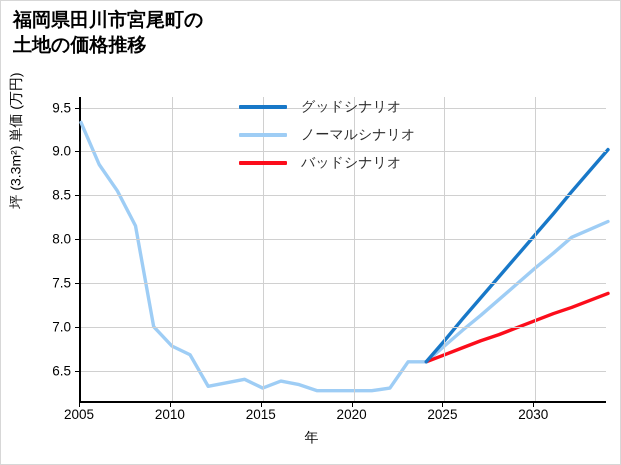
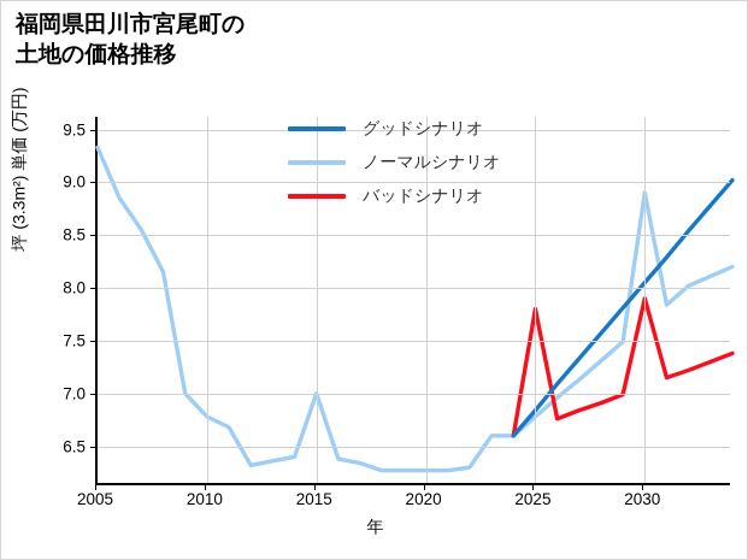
ノーマルシナリオ/2015: 6.3 -> 7.0
バッドシナリオ/2025: 6.7 -> 7.8
ノーマルシナリオ/2030: 7.7 -> 8.9
バッドシナリオ/2030: 7.1 -> 7.9
